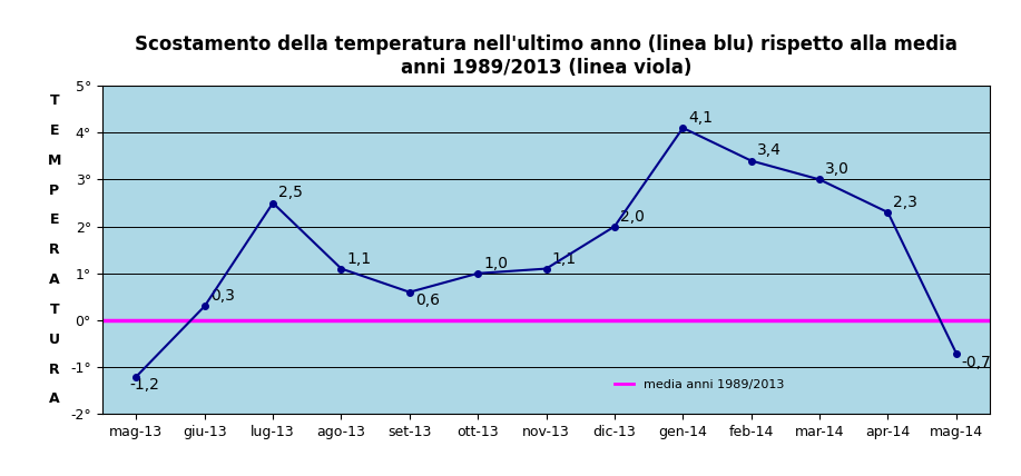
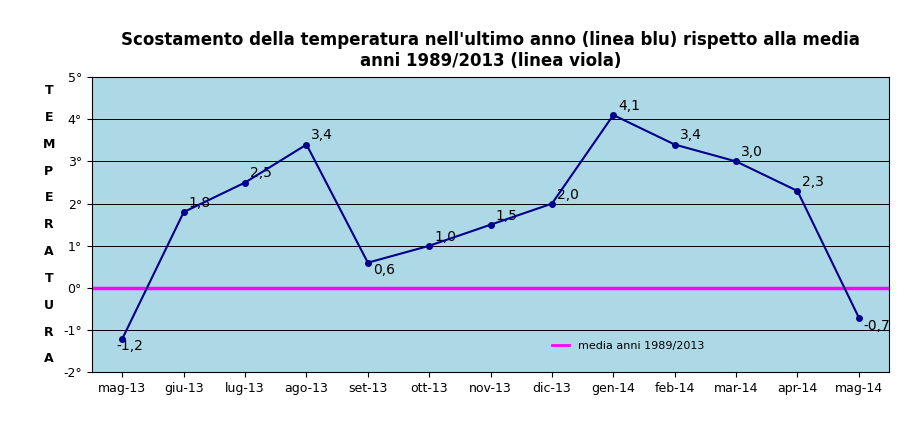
giu-13: 0,3 -> 1,8
ago-13: 1,1 -> 3,4
nov-13: 1,1 -> 1,5
